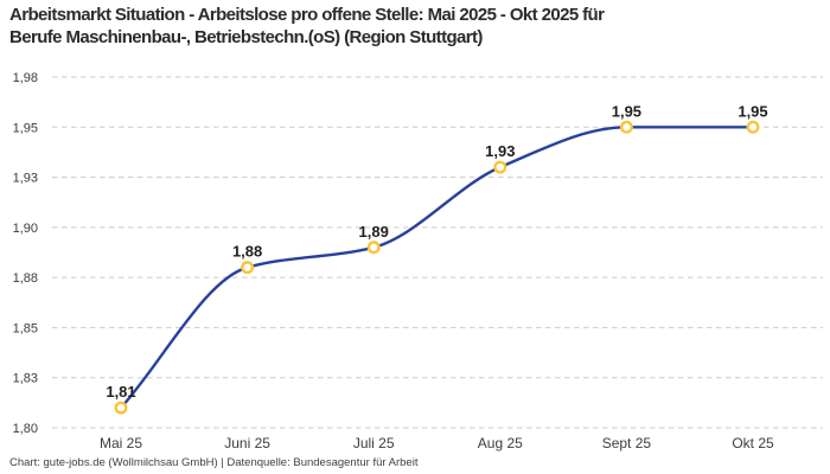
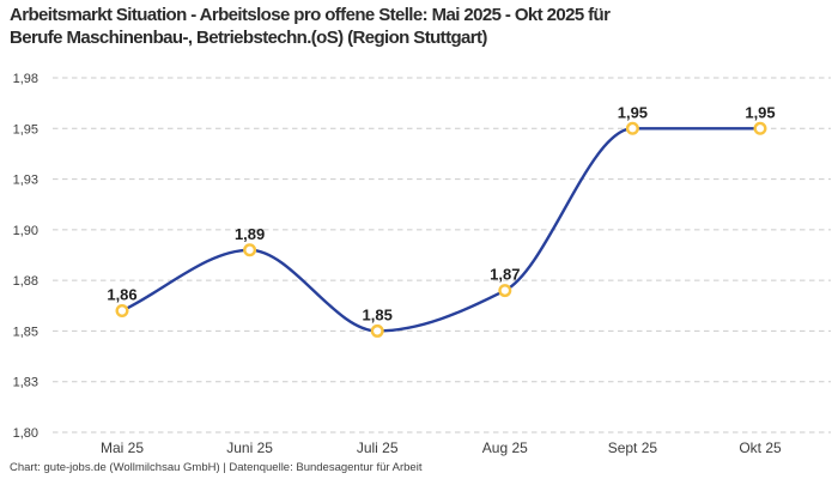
Mai 25: 1,81 -> 1,86
Juni 25: 1,88 -> 1,89
Juli 25: 1,89 -> 1,85
Aug 25: 1,93 -> 1,87
